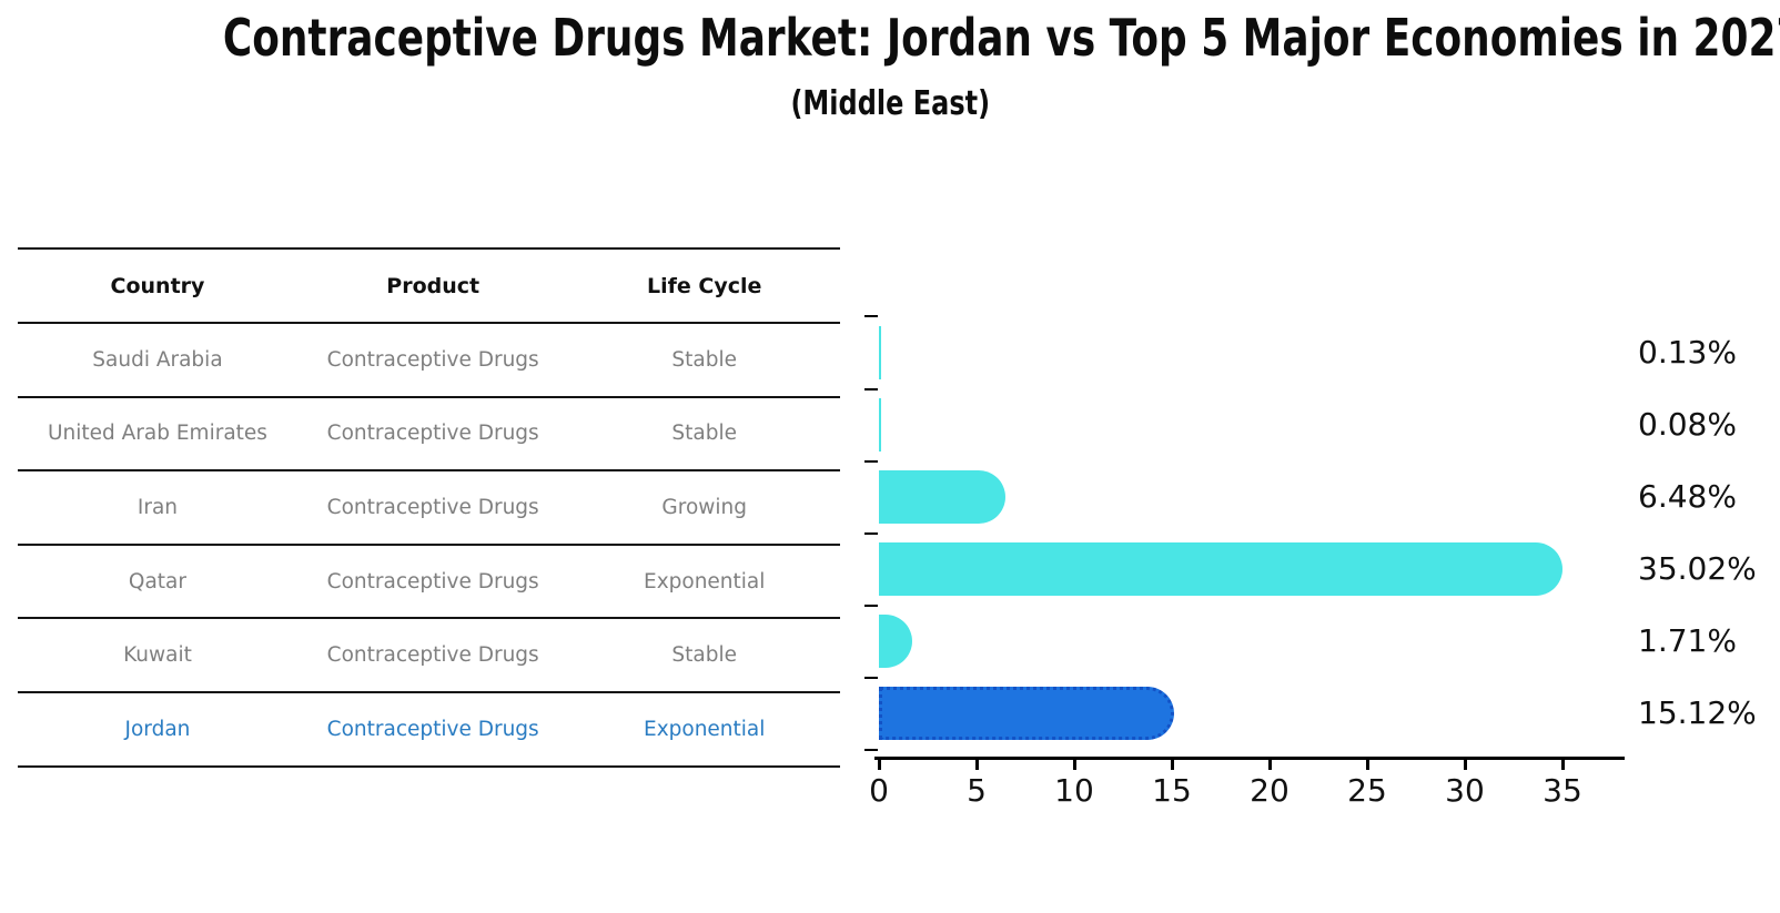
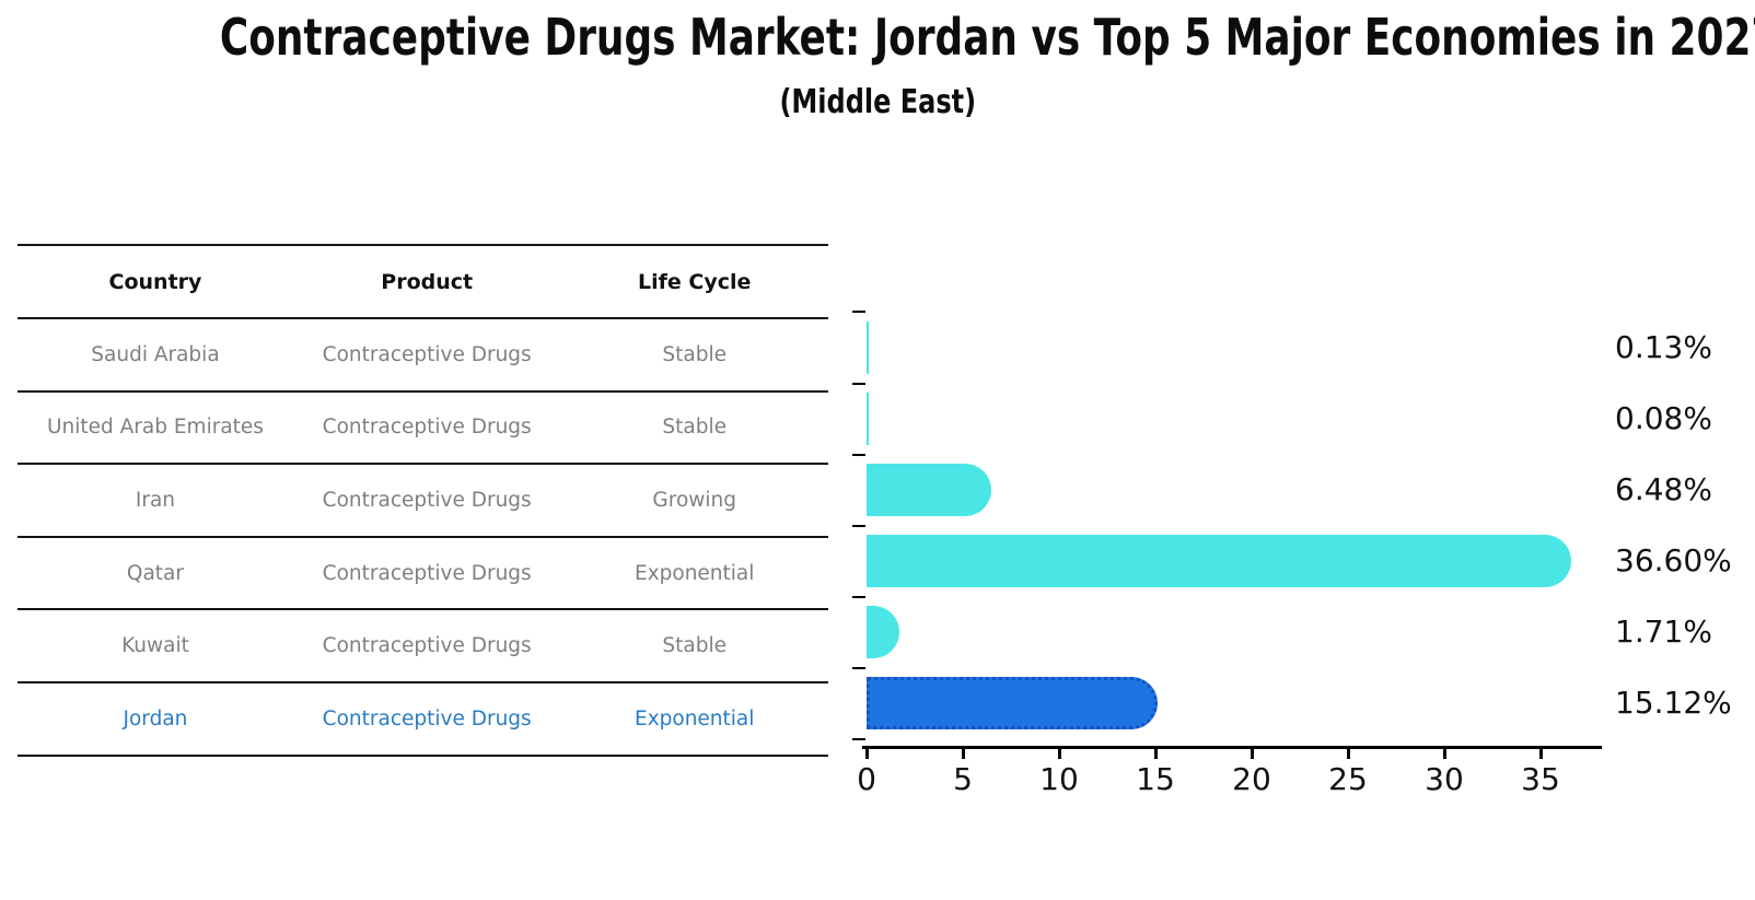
Qatar: 35.02% -> 36.60%
